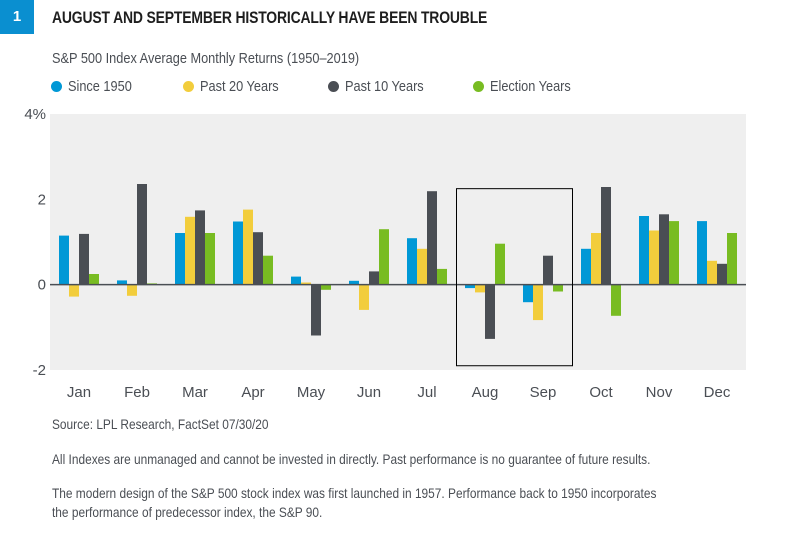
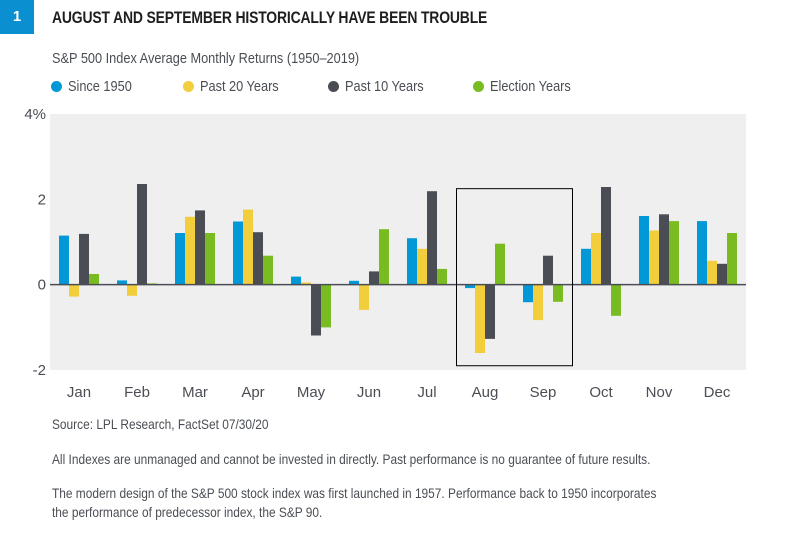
Election Years/May: -0.1% -> -1.0%
Past 20 Years/Aug: -0.2% -> -1.6%
Election Years/Sep: -0.2% -> -0.4%
